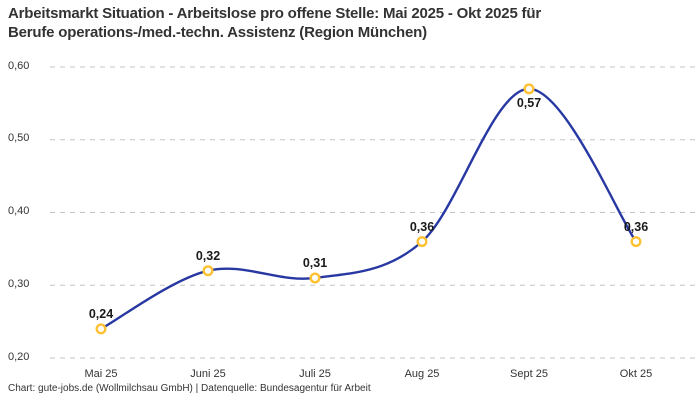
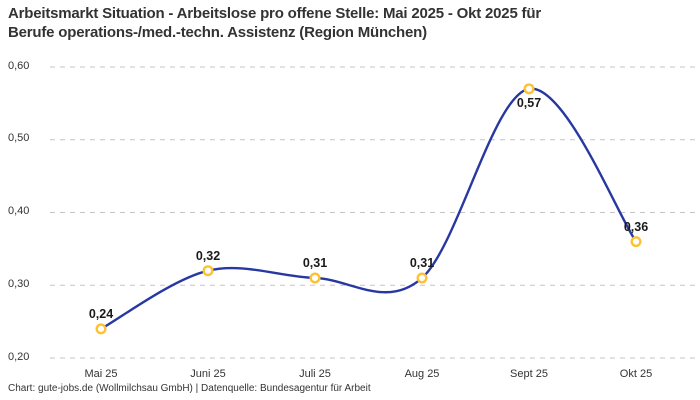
Aug 25: 0,36 -> 0,31
